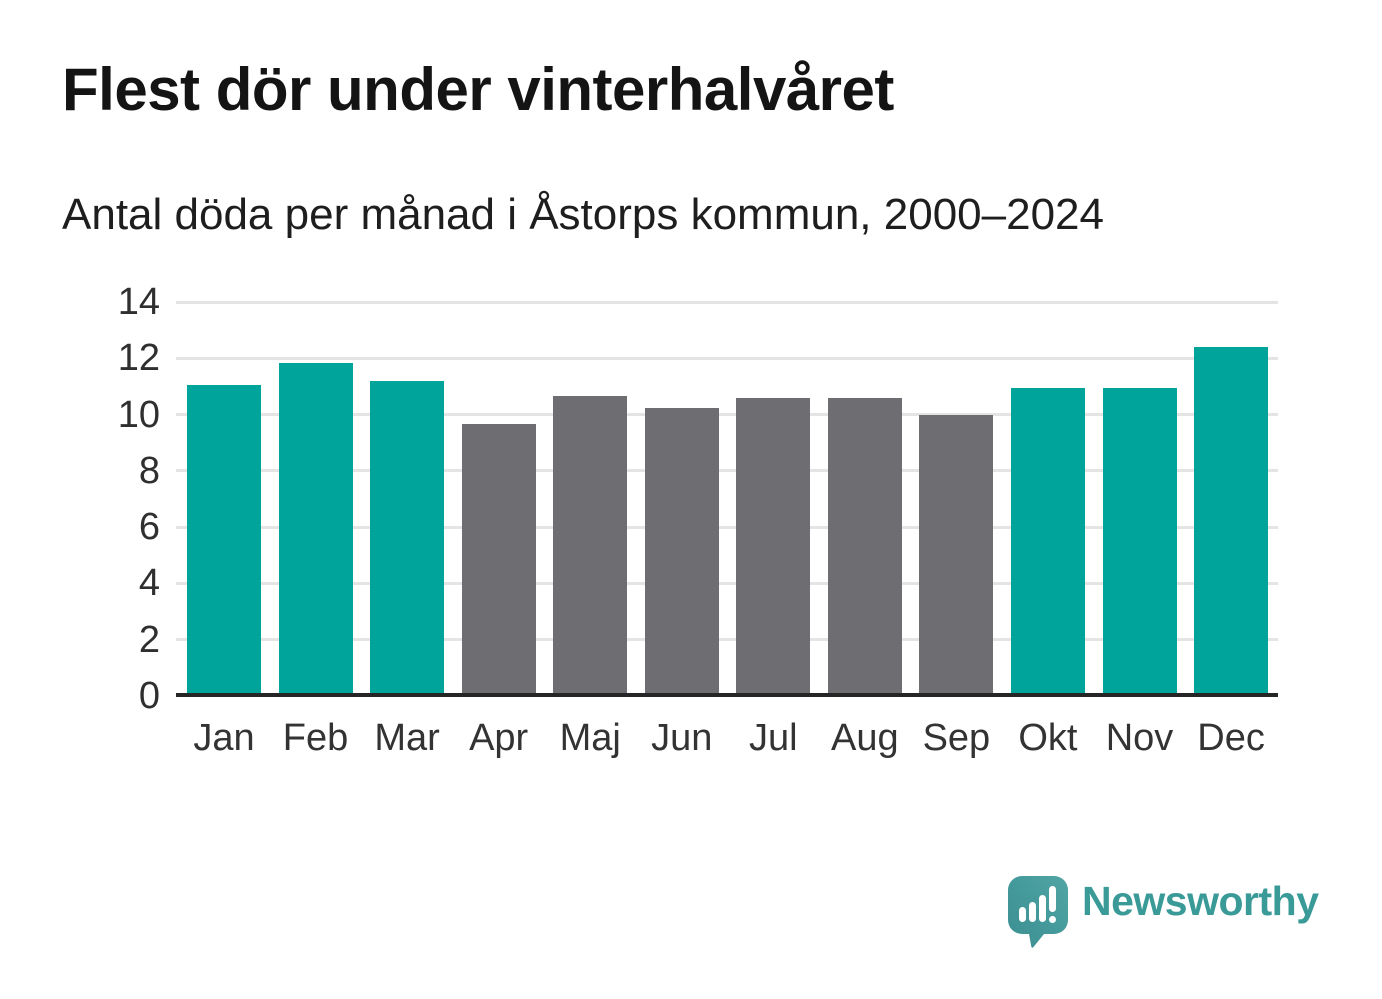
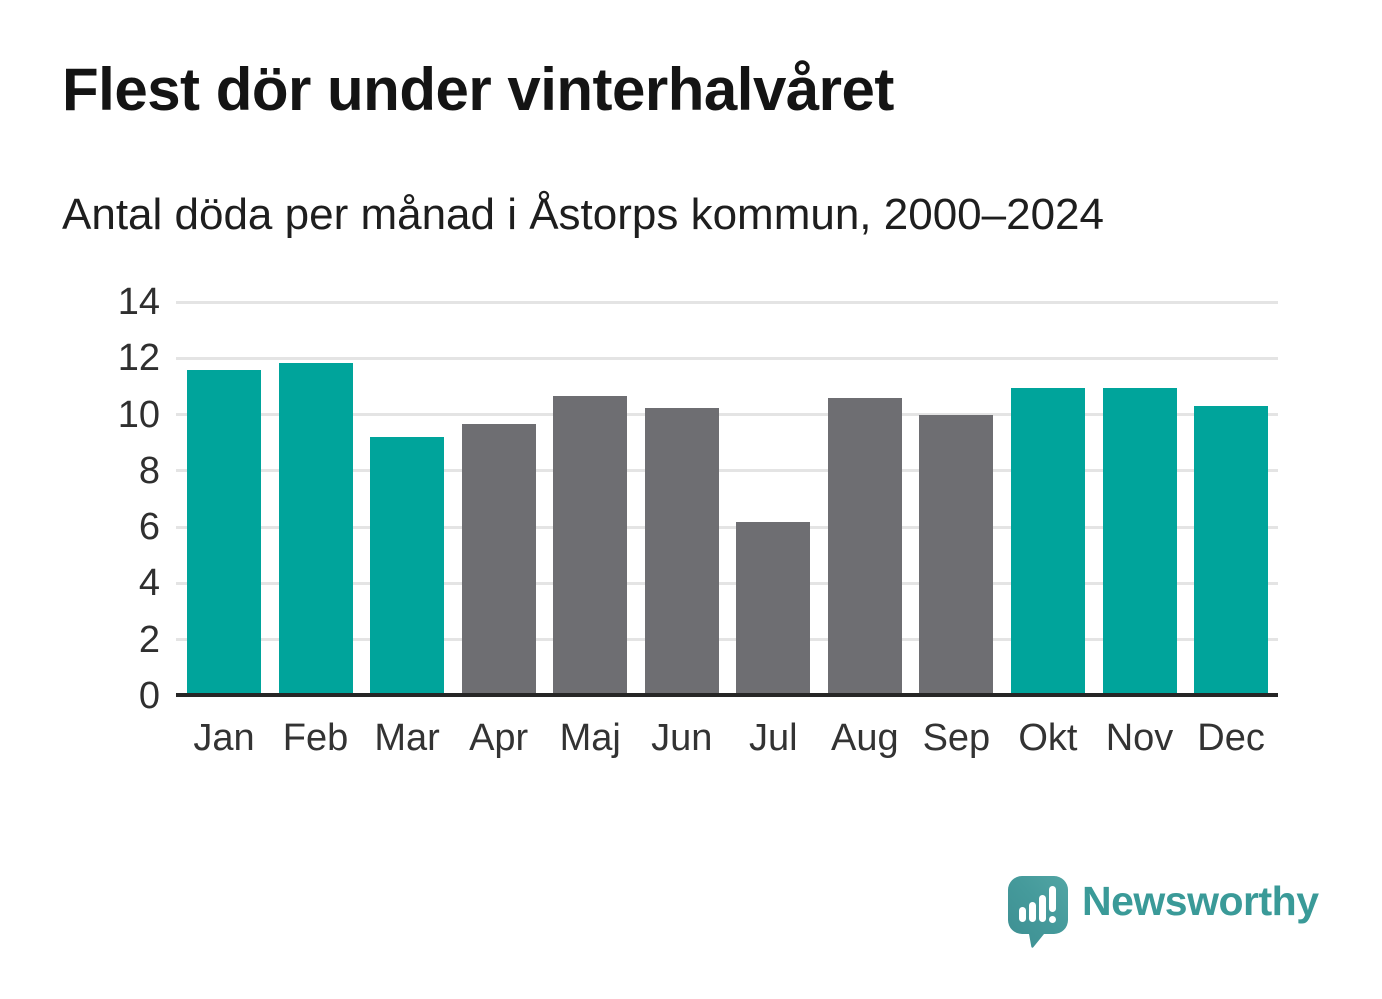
Jan: 11.1 -> 11.6
Mar: 11.2 -> 9.2
Jul: 10.6 -> 6.2
Dec: 12.4 -> 10.3
